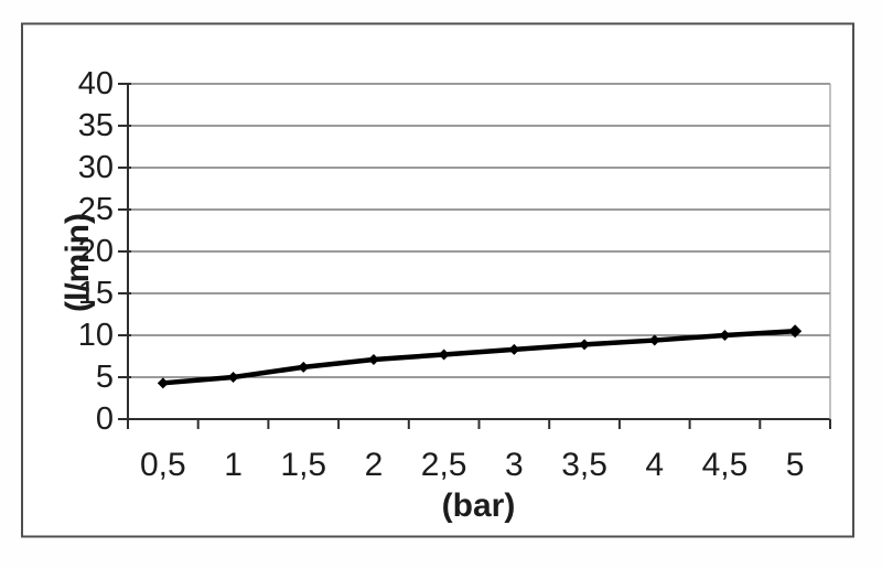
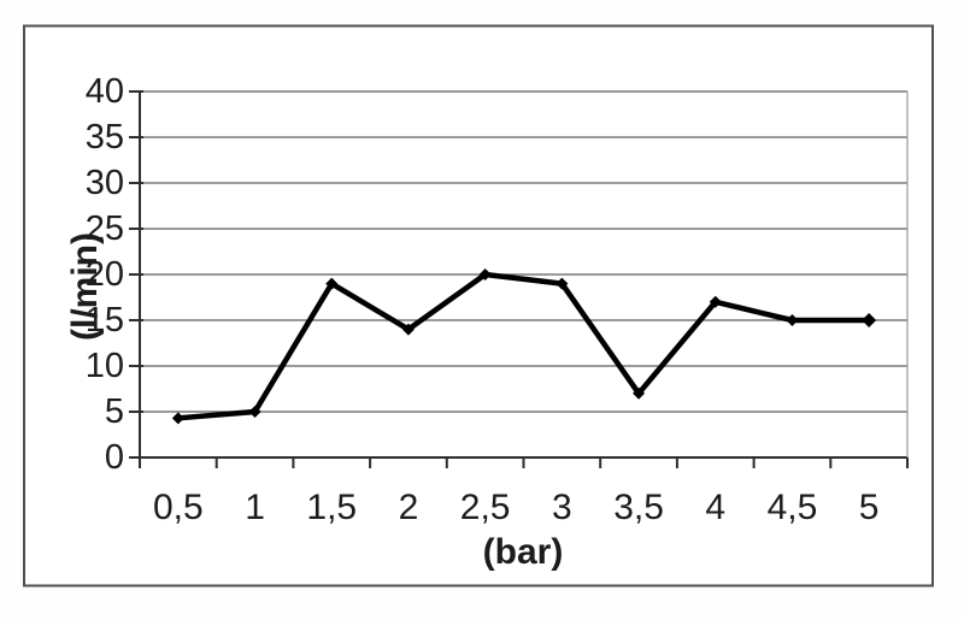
1,5: 6 -> 19
2: 7 -> 14
2,5: 8 -> 20
3: 8 -> 19
3,5: 9 -> 7
4: 9 -> 17
4,5: 10 -> 15
5: 10 -> 15
